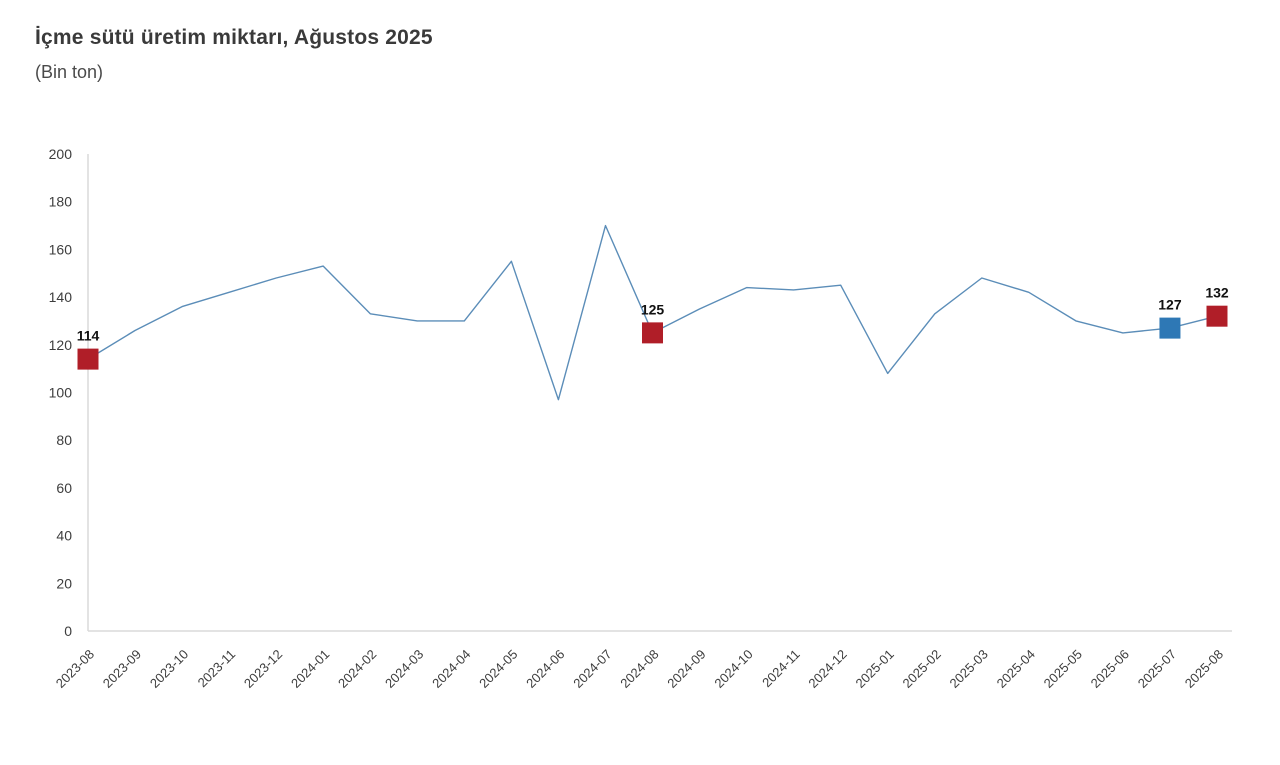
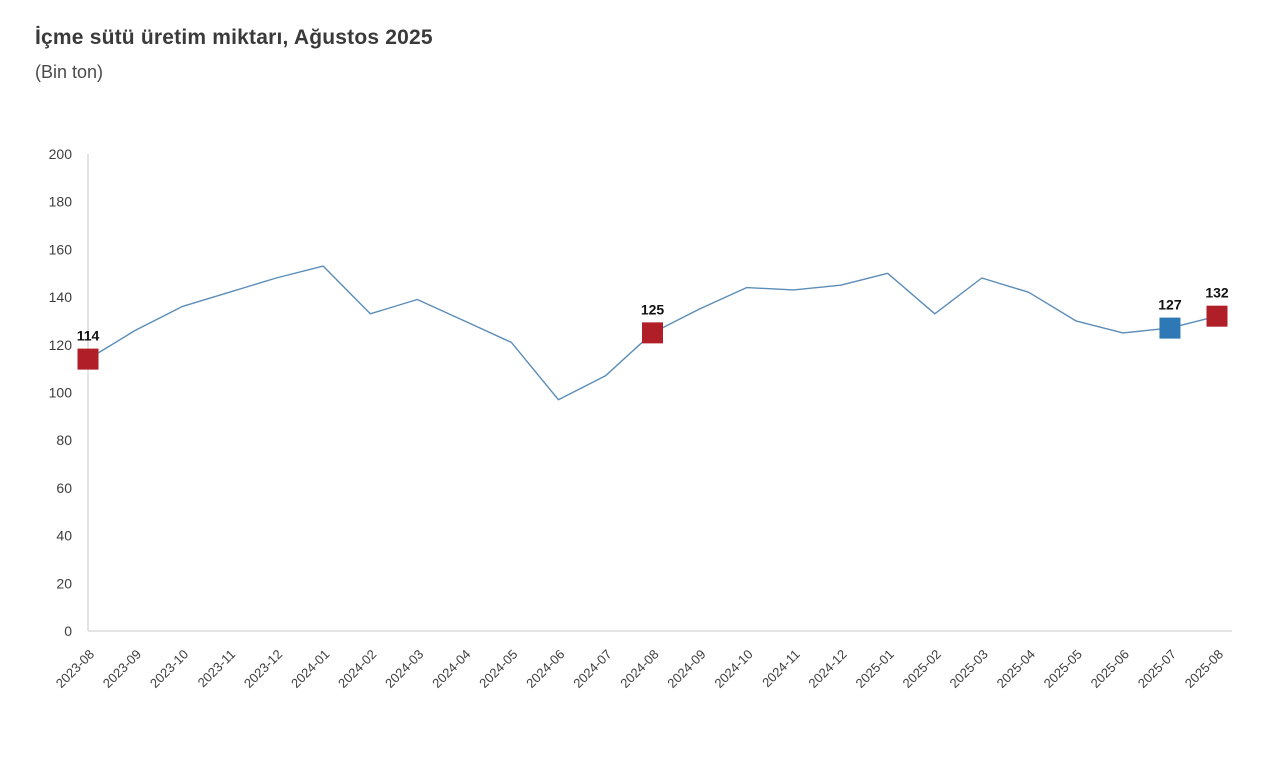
2024-03: 130 -> 139
2024-05: 155 -> 121
2024-07: 170 -> 107
2025-01: 108 -> 150
